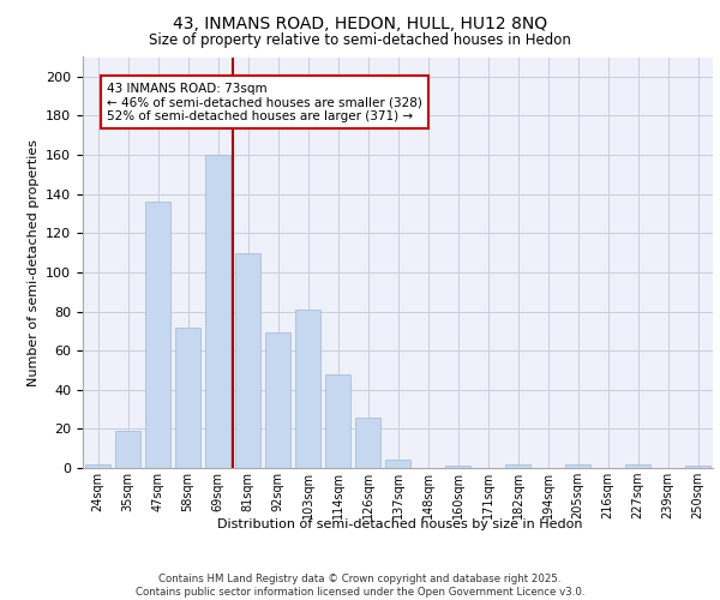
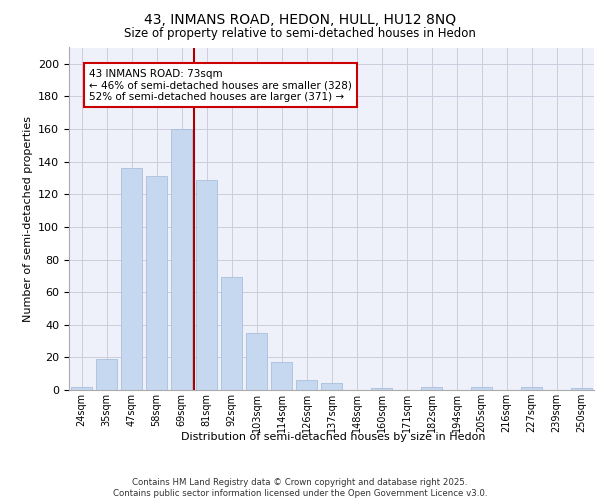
58sqm: 72 -> 131
81sqm: 110 -> 129
103sqm: 81 -> 35
114sqm: 48 -> 17
126sqm: 26 -> 6
